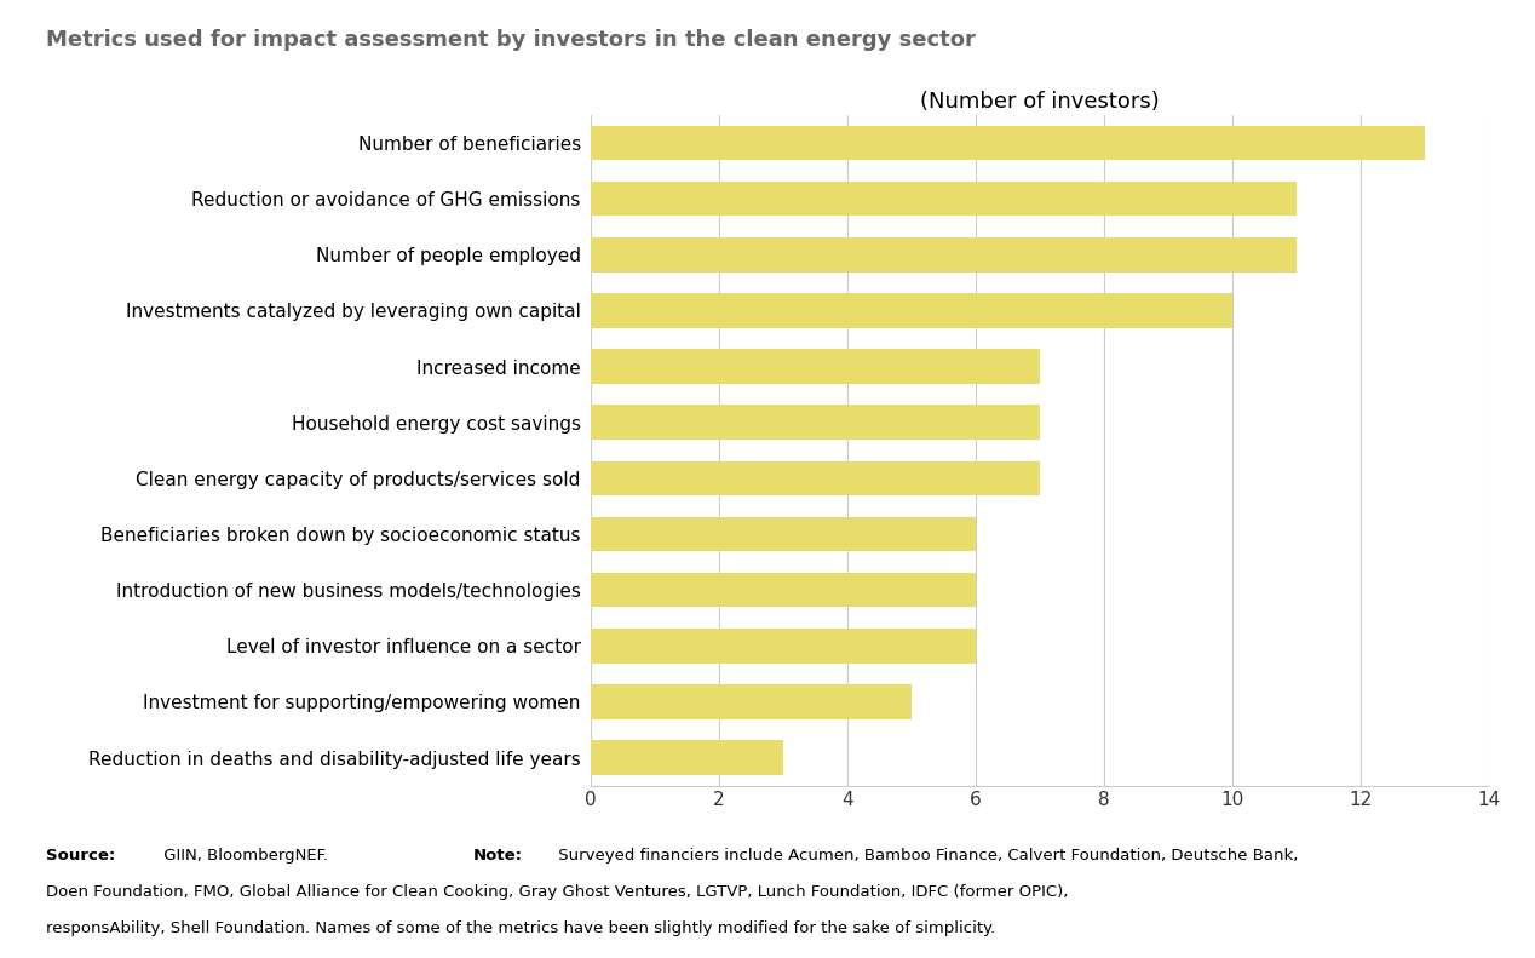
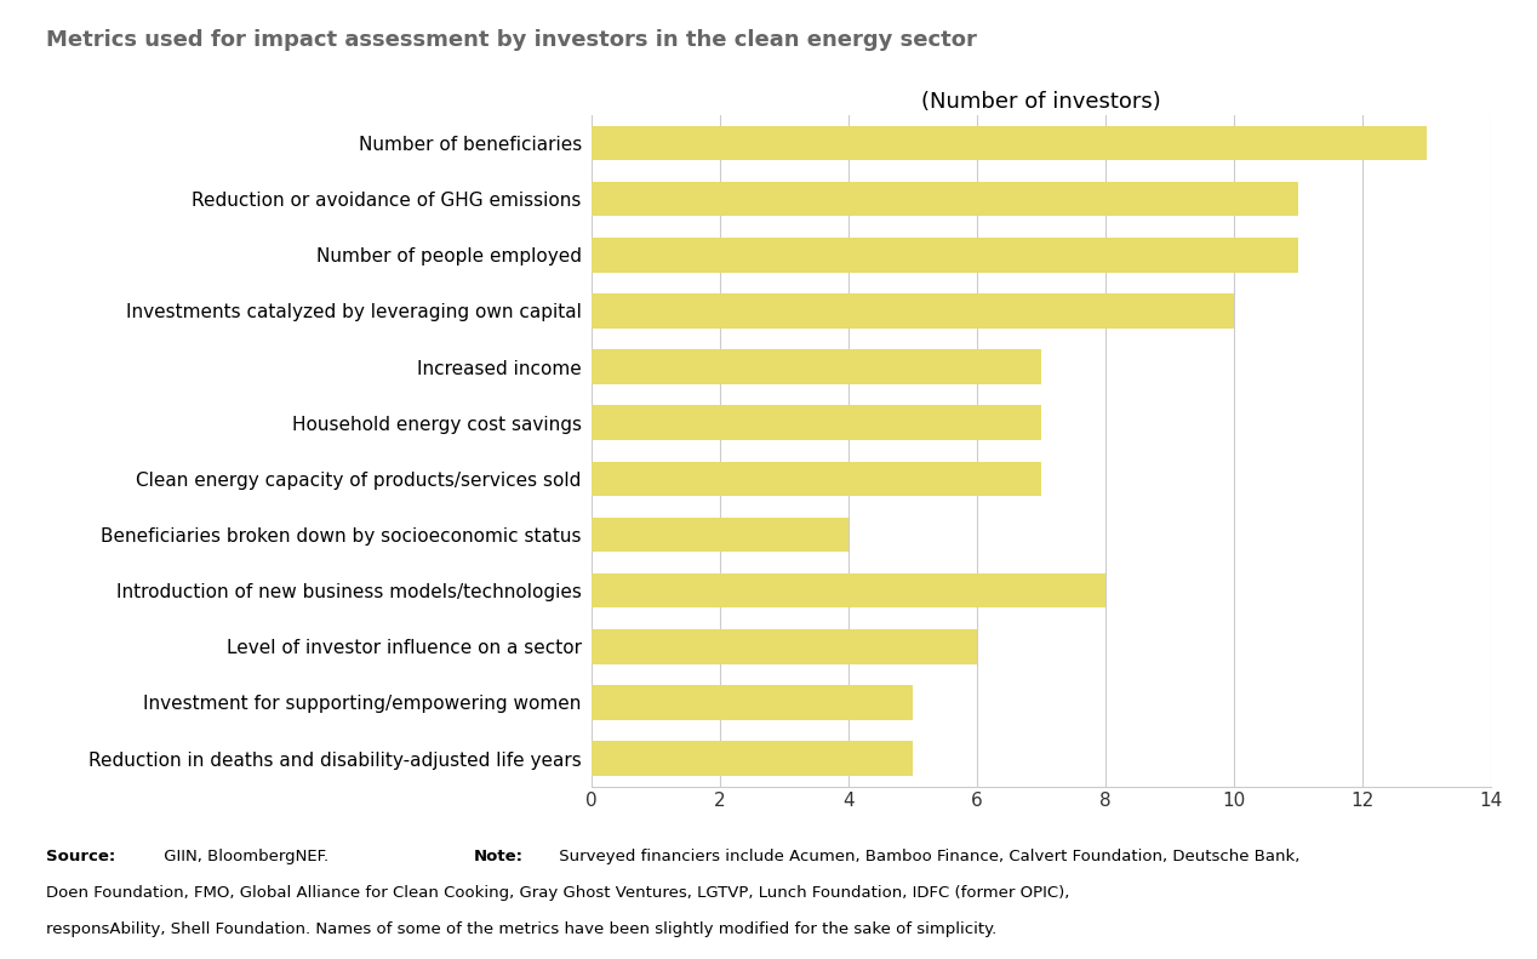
Beneficiaries broken down by socioeconomic status: 6 -> 4
Introduction of new business models/technologies: 6 -> 8
Reduction in deaths and disability-adjusted life years: 3 -> 5
